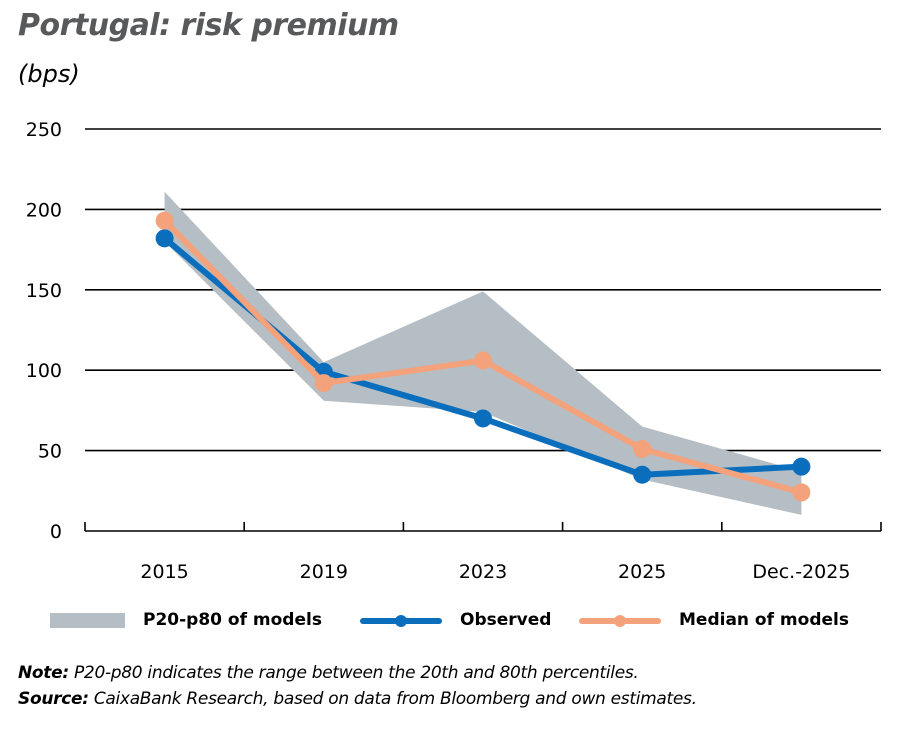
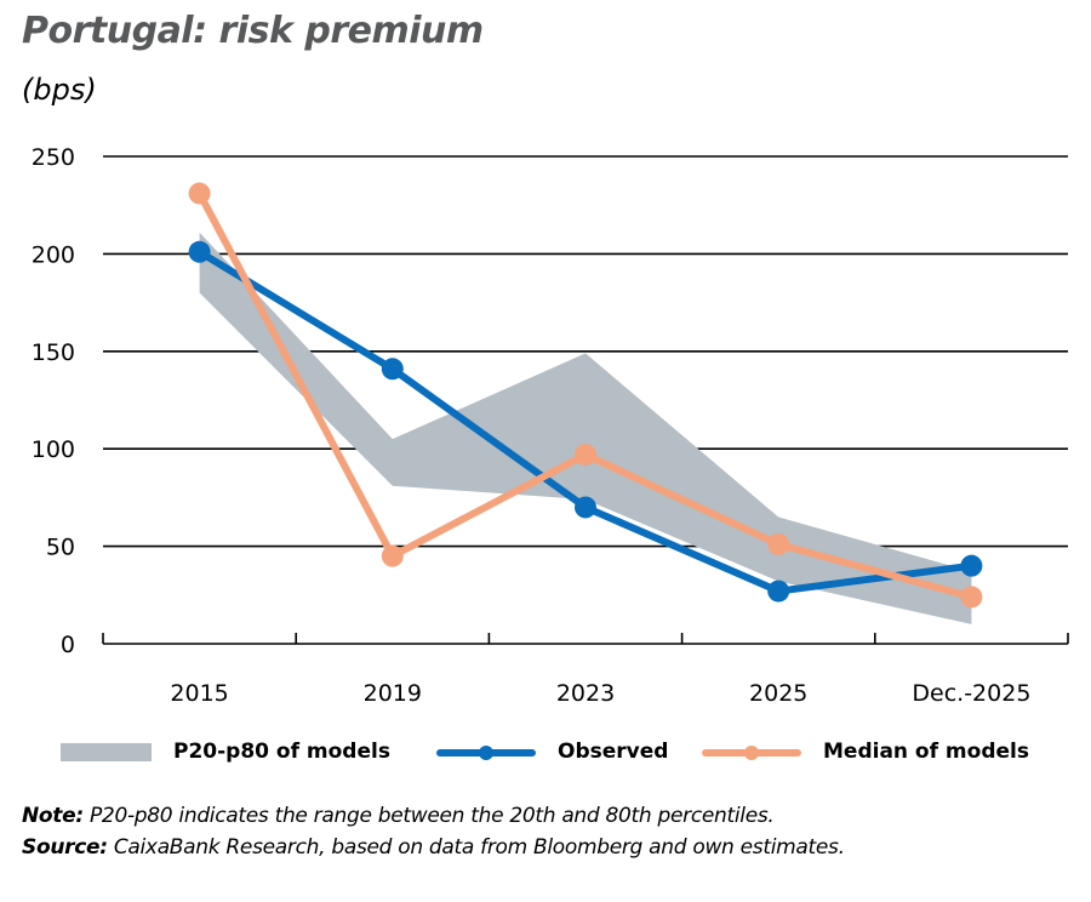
Observed/2015: 182 -> 201
Median of models/2015: 193 -> 231
Observed/2019: 99 -> 141
Median of models/2019: 92 -> 45
Median of models/2023: 106 -> 97
Observed/2025: 35 -> 27
